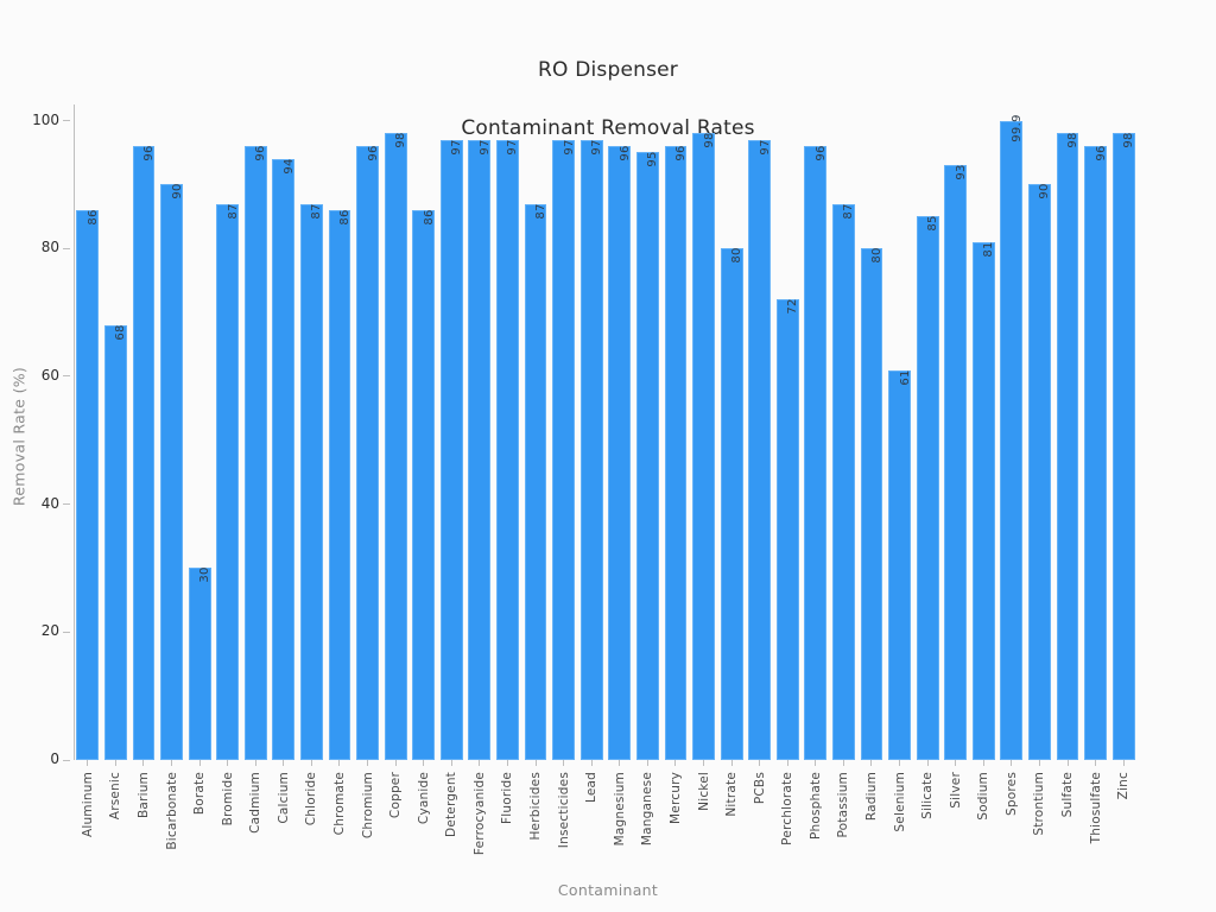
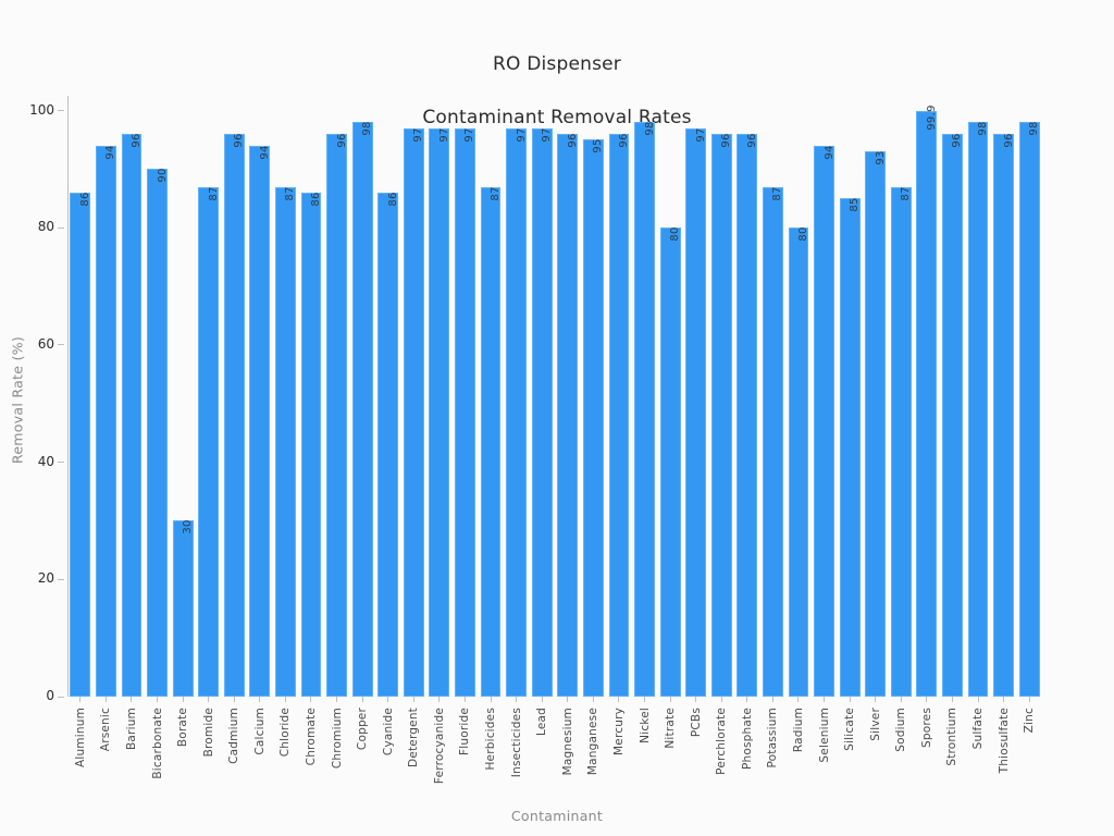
Arsenic: 68 -> 94
Perchlorate: 72 -> 96
Selenium: 61 -> 94
Sodium: 81 -> 87
Strontium: 90 -> 96
